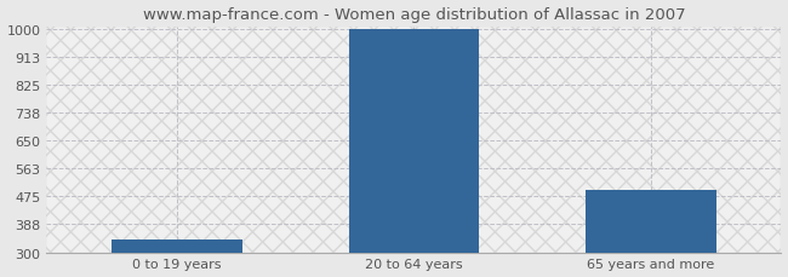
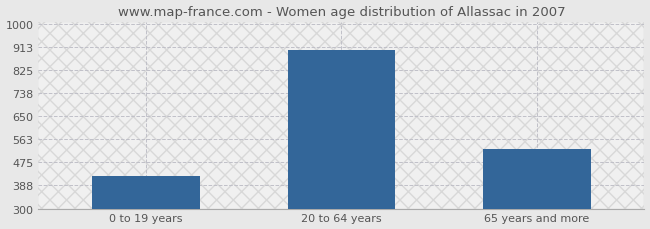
0 to 19 years: 341 -> 425
20 to 64 years: 1000 -> 900
65 years and more: 497 -> 525
